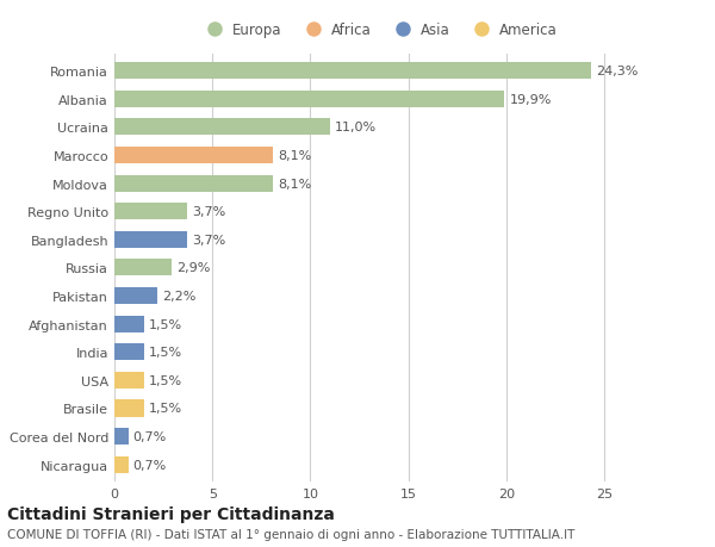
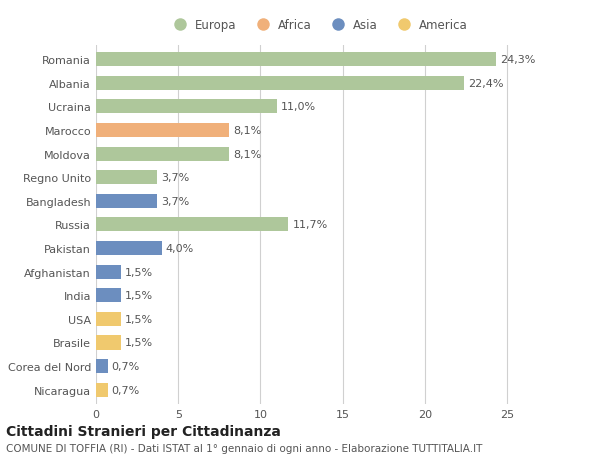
Albania: 19,9% -> 22,4%
Russia: 2,9% -> 11,7%
Pakistan: 2,2% -> 4,0%
